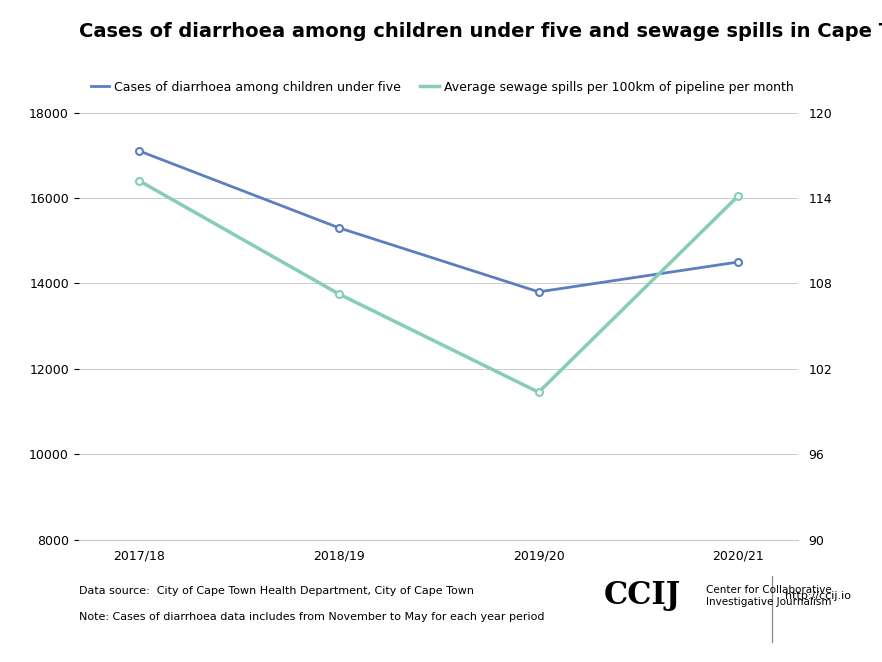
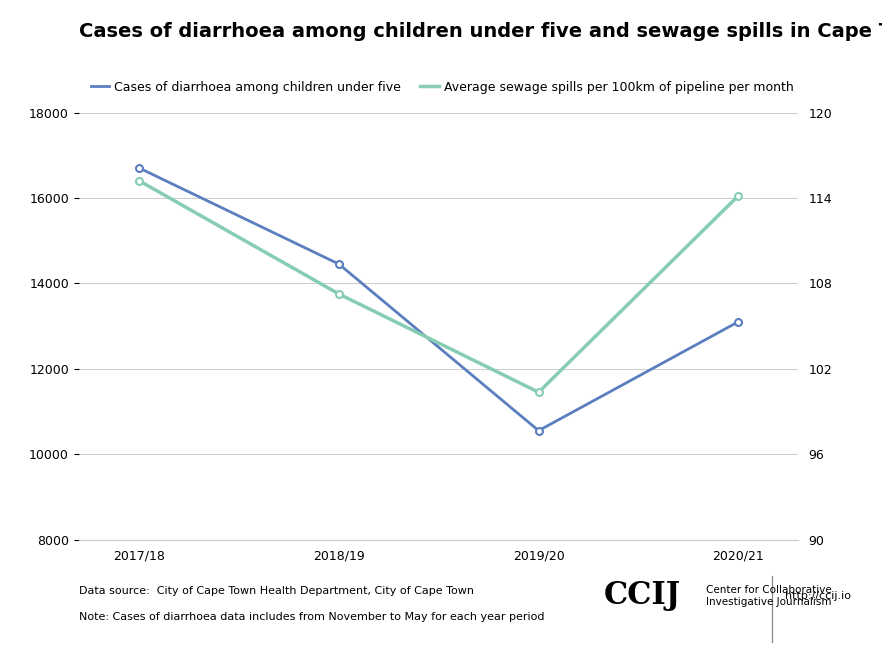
Cases of diarrhoea among children under five/2017/18: 17100 -> 16700
Cases of diarrhoea among children under five/2018/19: 15300 -> 14450
Cases of diarrhoea among children under five/2019/20: 13800 -> 10550
Cases of diarrhoea among children under five/2020/21: 14500 -> 13100
